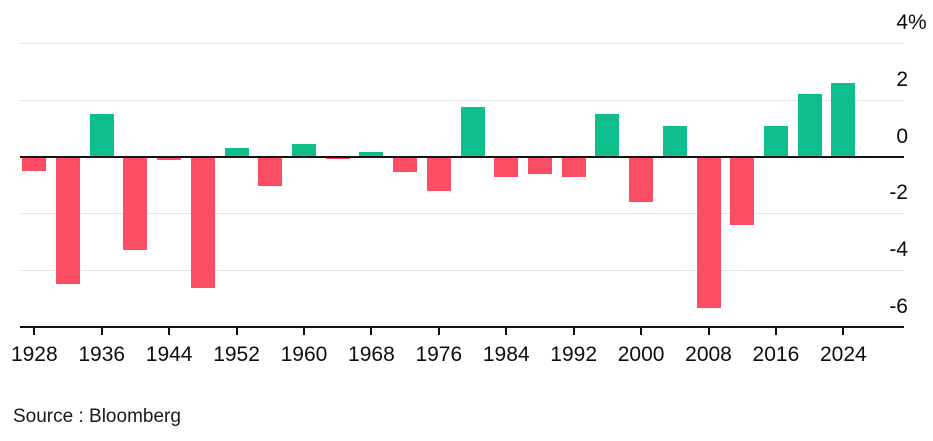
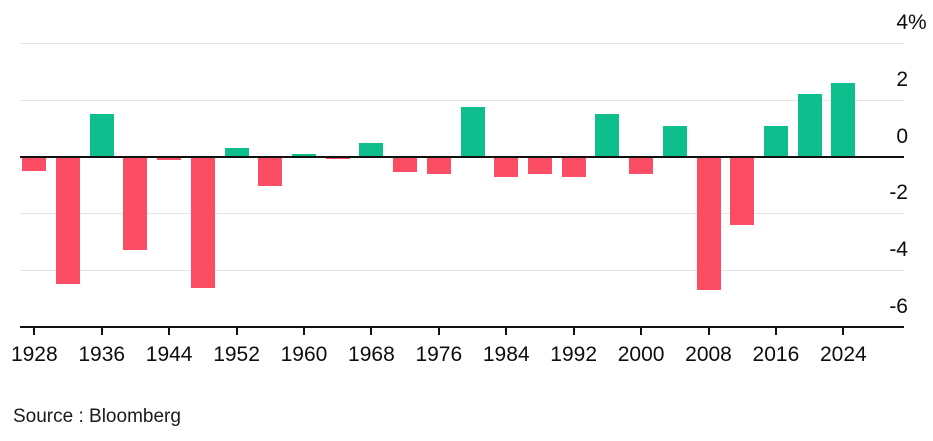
1960: 0.5 -> 0.1
1968: 0.2 -> 0.5
1976: -1.2 -> -0.6
2000: -1.6 -> -0.6
2008: -5.3 -> -4.7
